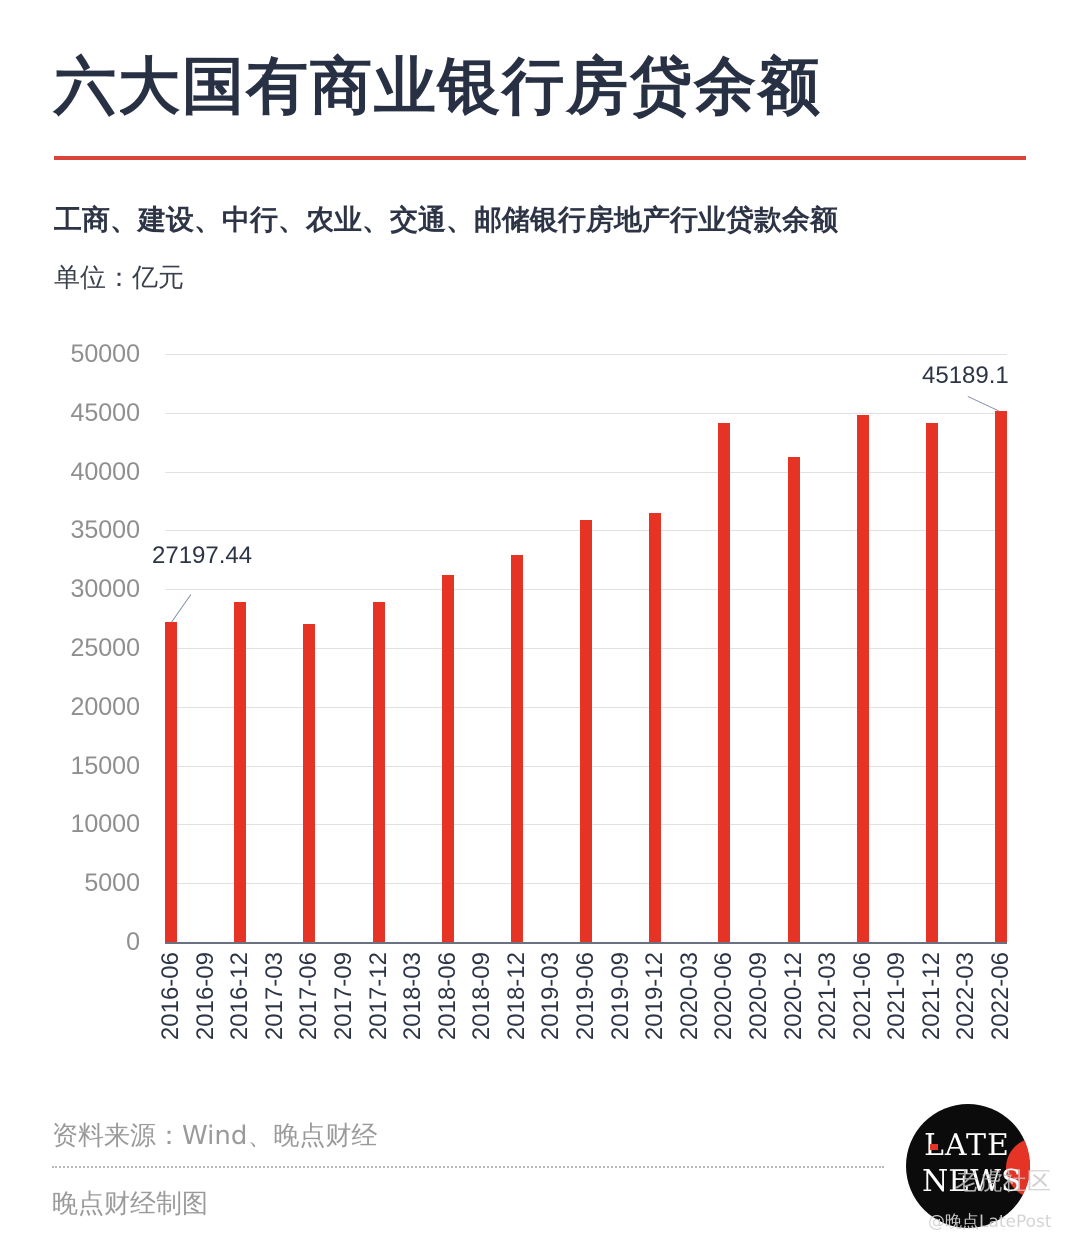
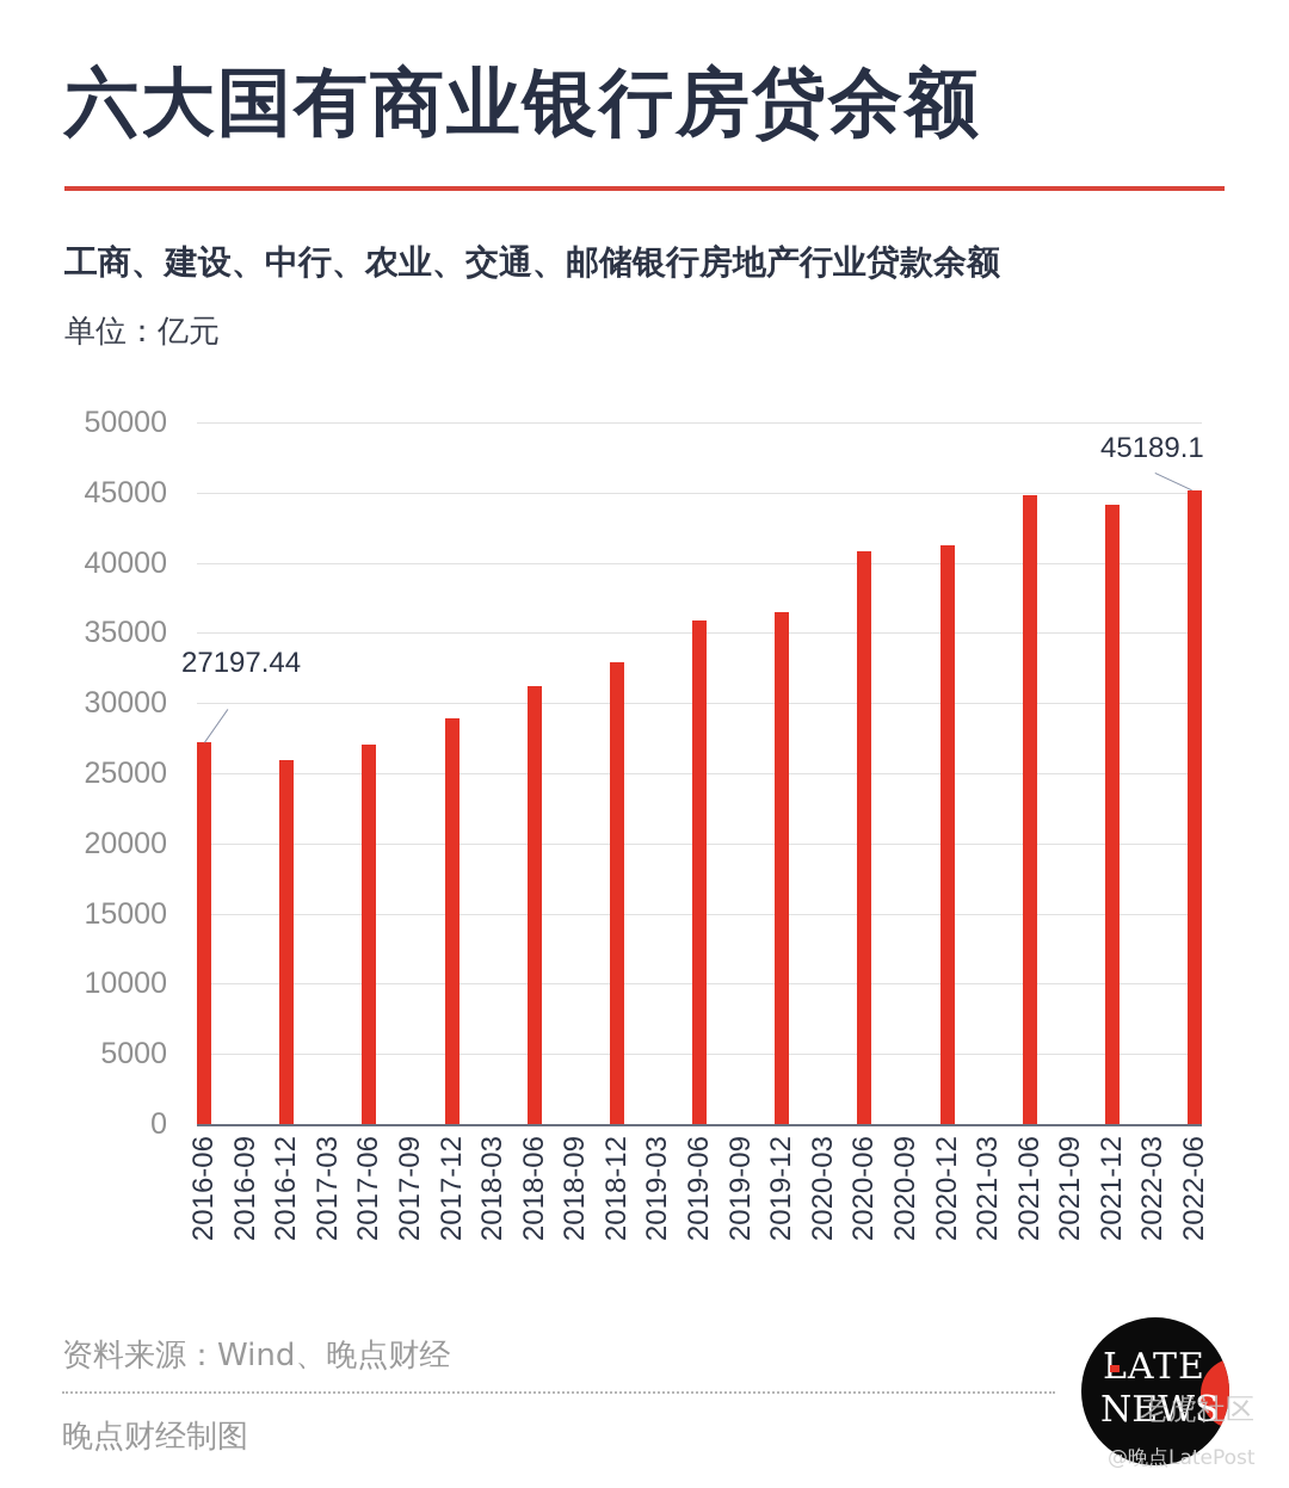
2016-12: 28900 -> 25900
2020-06: 44100 -> 40800
